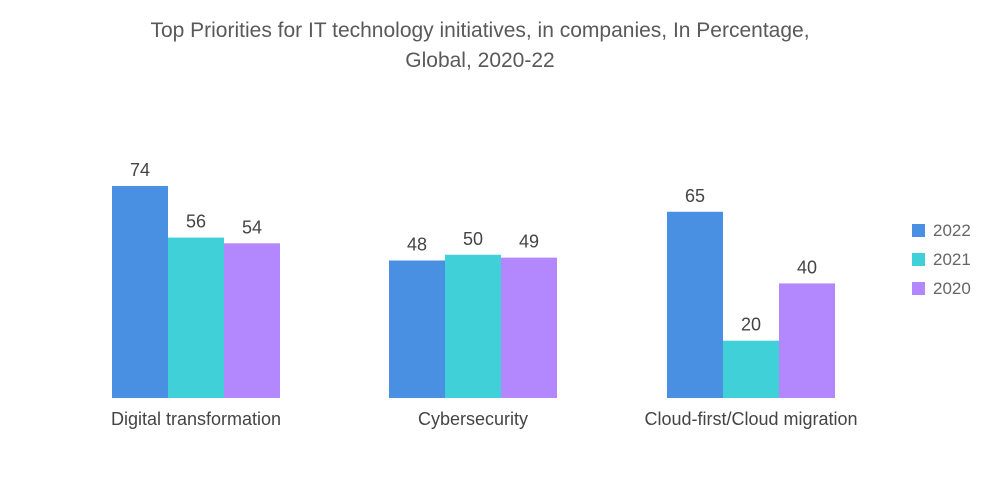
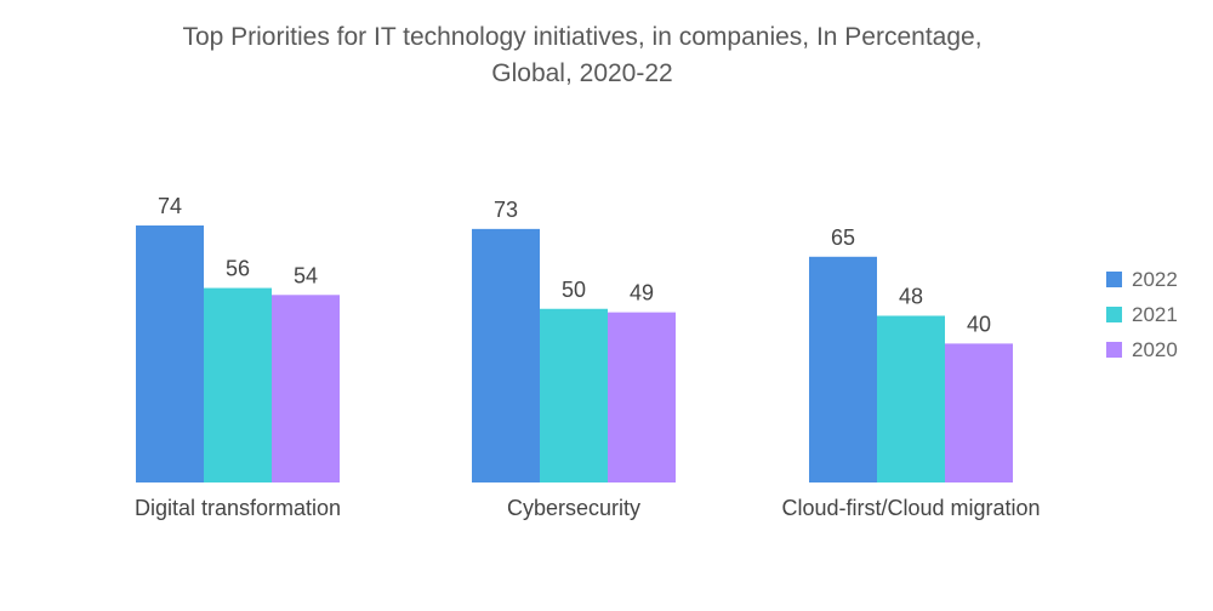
2022/Cybersecurity: 48 -> 73
2021/Cloud-first/Cloud migration: 20 -> 48
